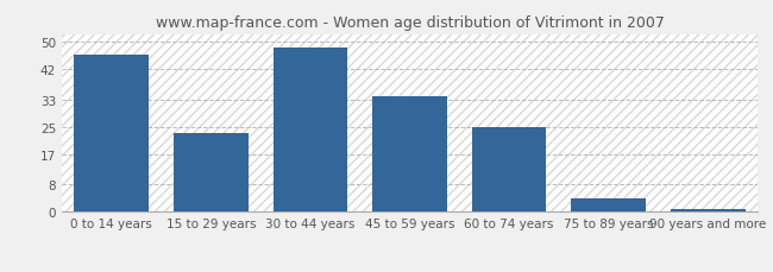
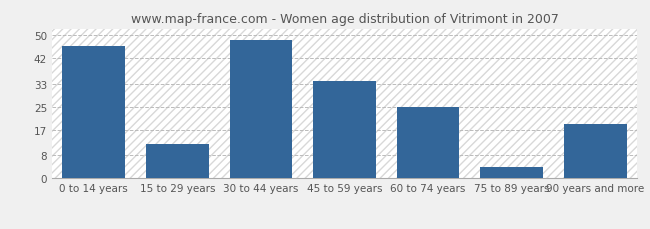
15 to 29 years: 23 -> 12
90 years and more: 1 -> 19
